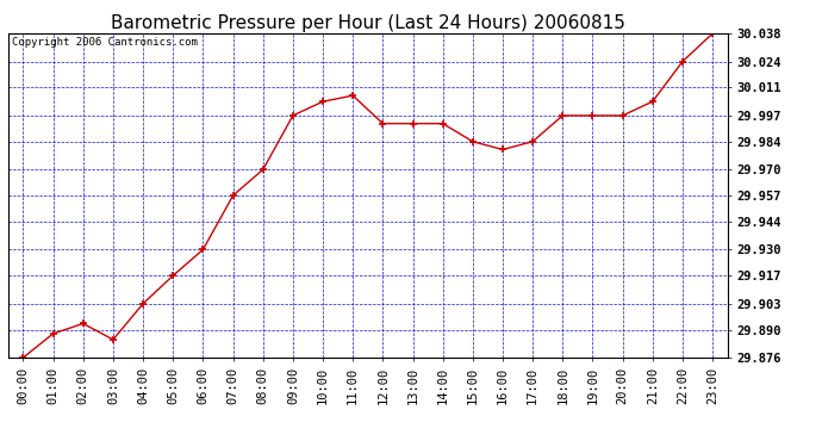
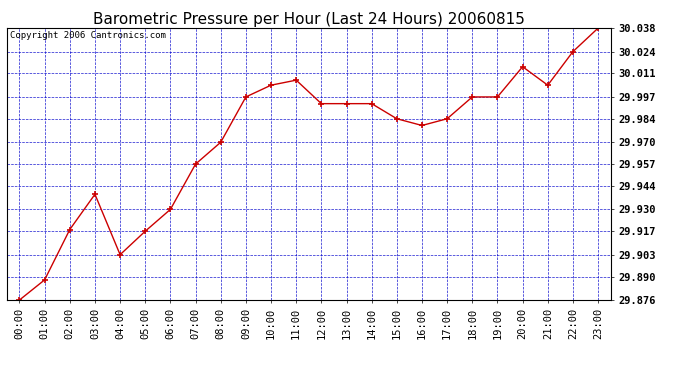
02:00: 29.893 -> 29.918
03:00: 29.885 -> 29.939
20:00: 29.997 -> 30.015
